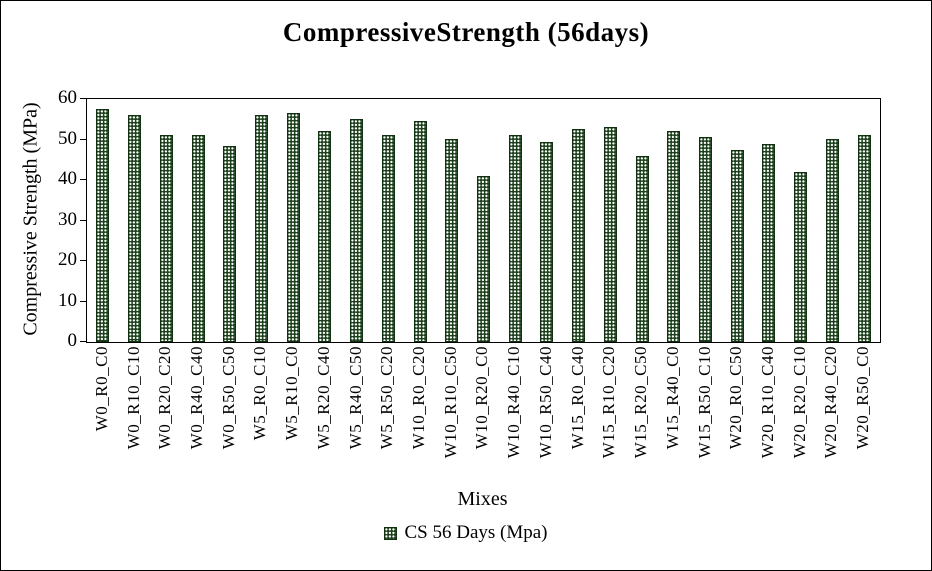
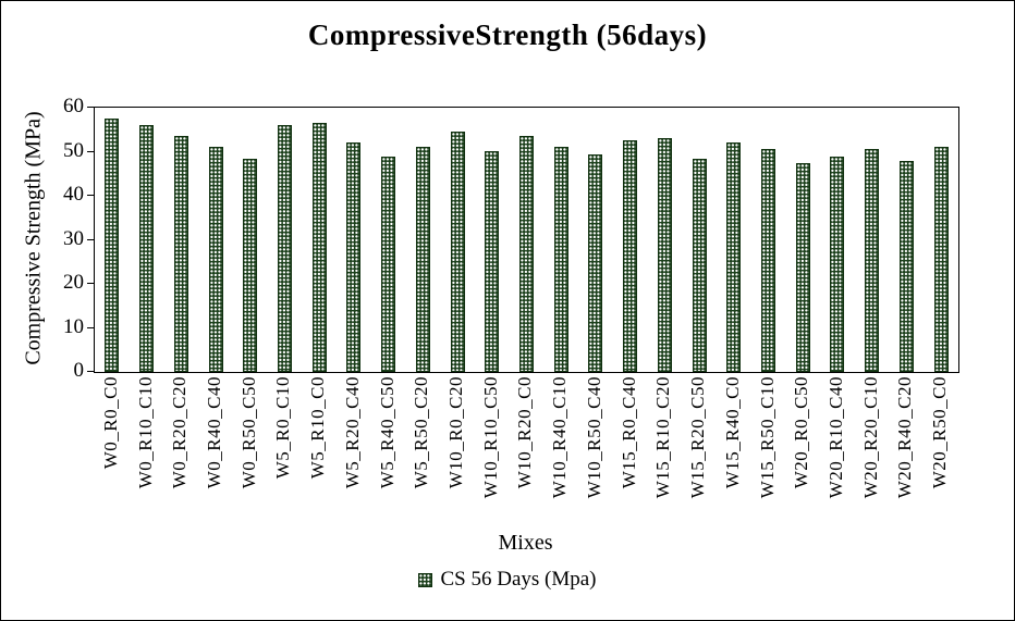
W0_R20_C20: 51 -> 54
W5_R40_C50: 55 -> 49
W10_R20_C0: 41 -> 54
W15_R20_C50: 46 -> 48
W20_R20_C10: 42 -> 50
W20_R40_C20: 50 -> 48
